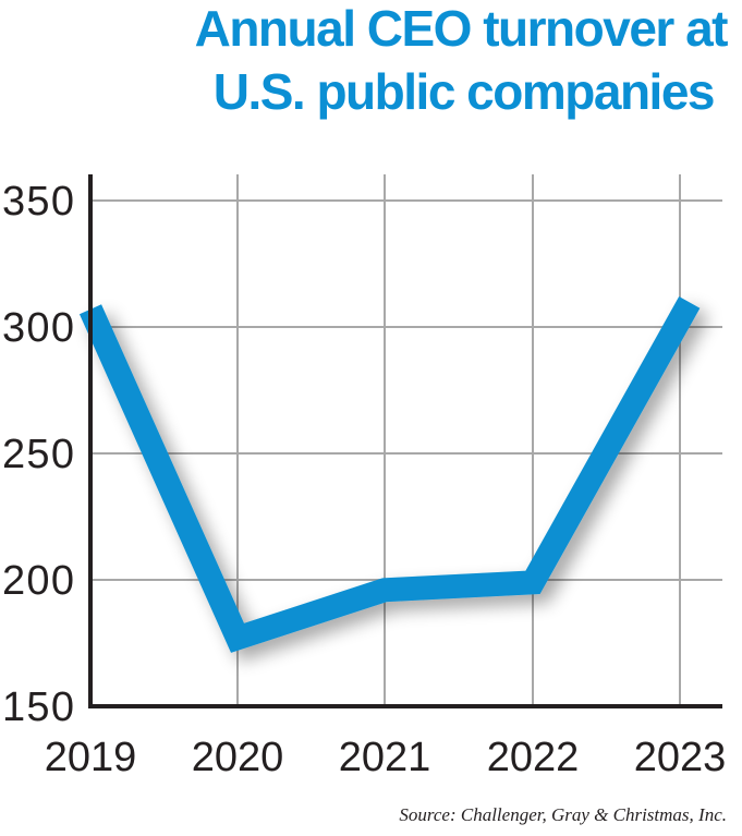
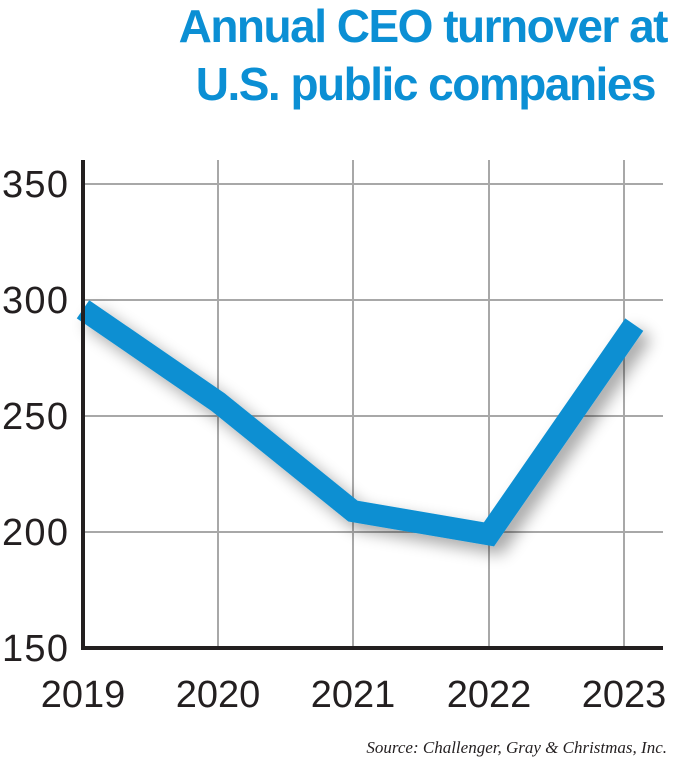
2019: 307 -> 296
2020: 177 -> 256
2021: 196 -> 209
2023: 303 -> 283
